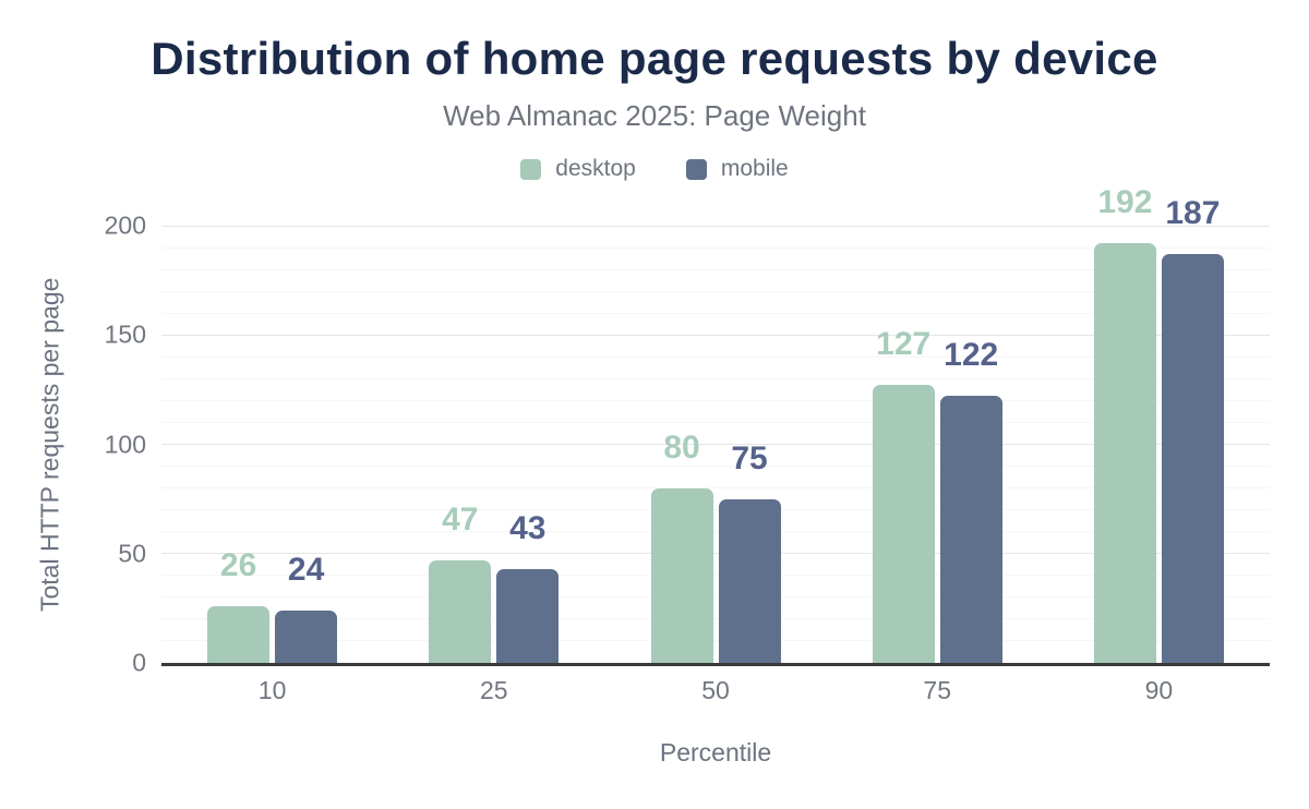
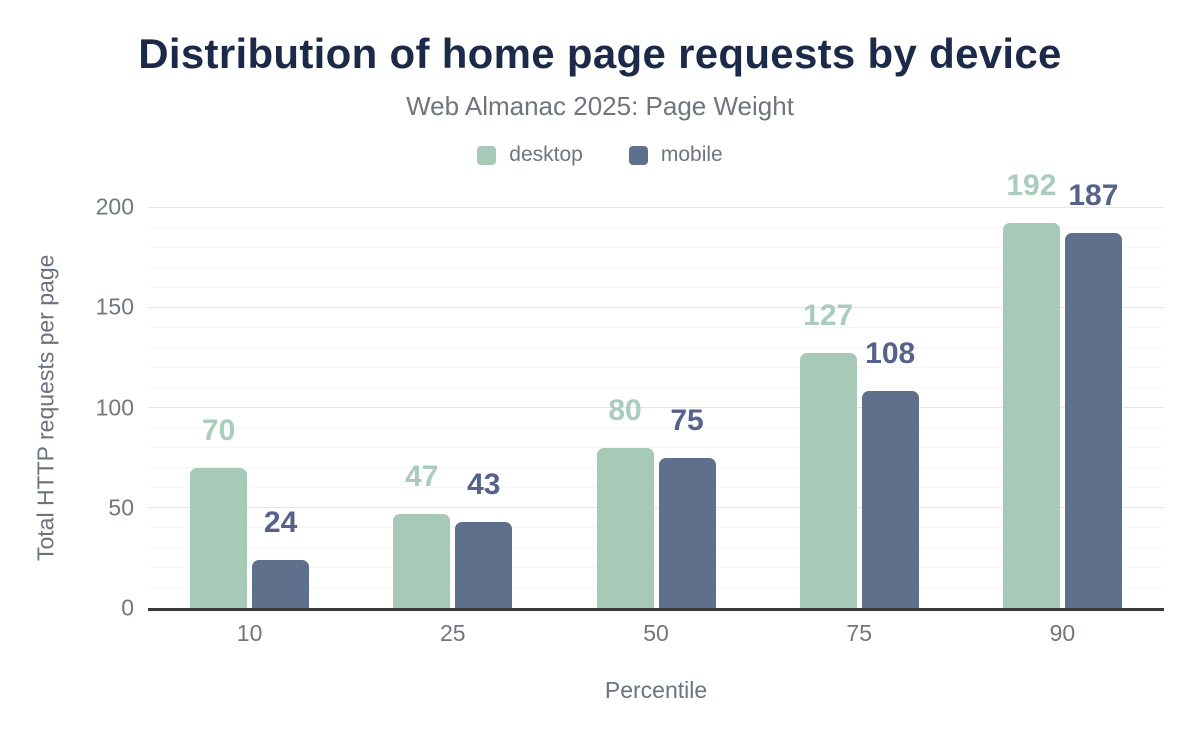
desktop/10: 26 -> 70
mobile/75: 122 -> 108
